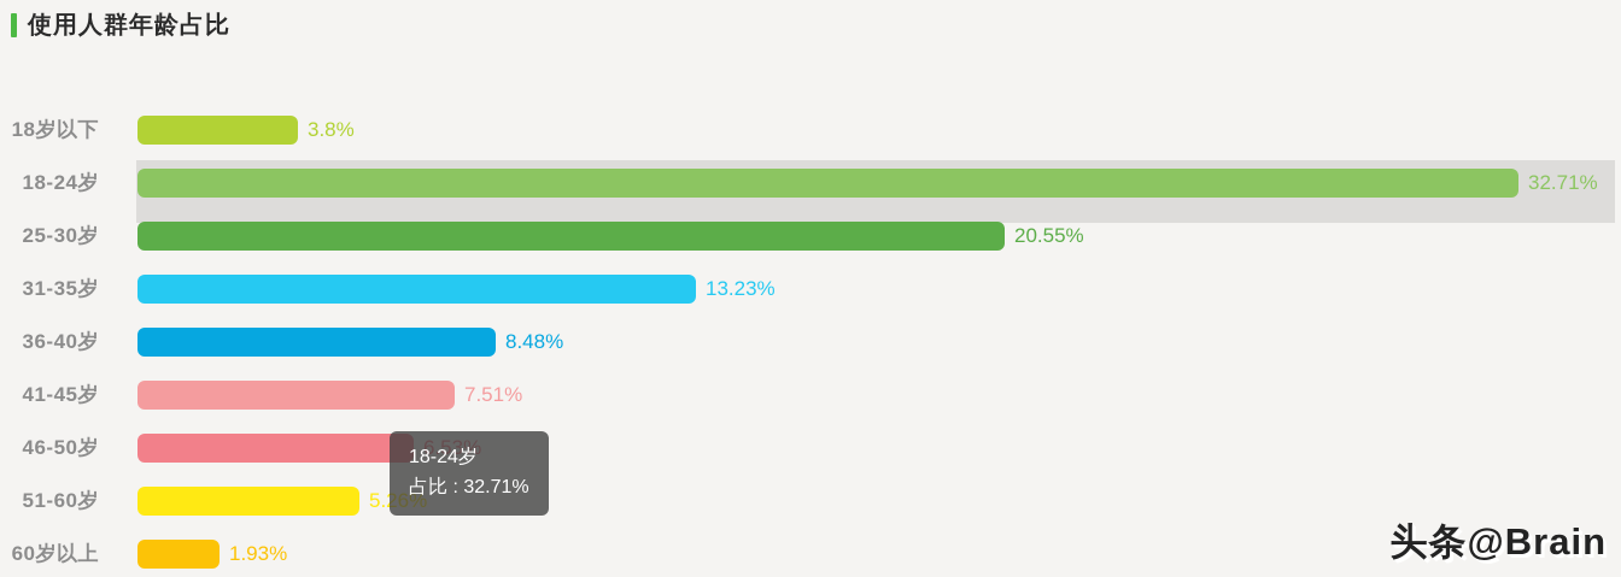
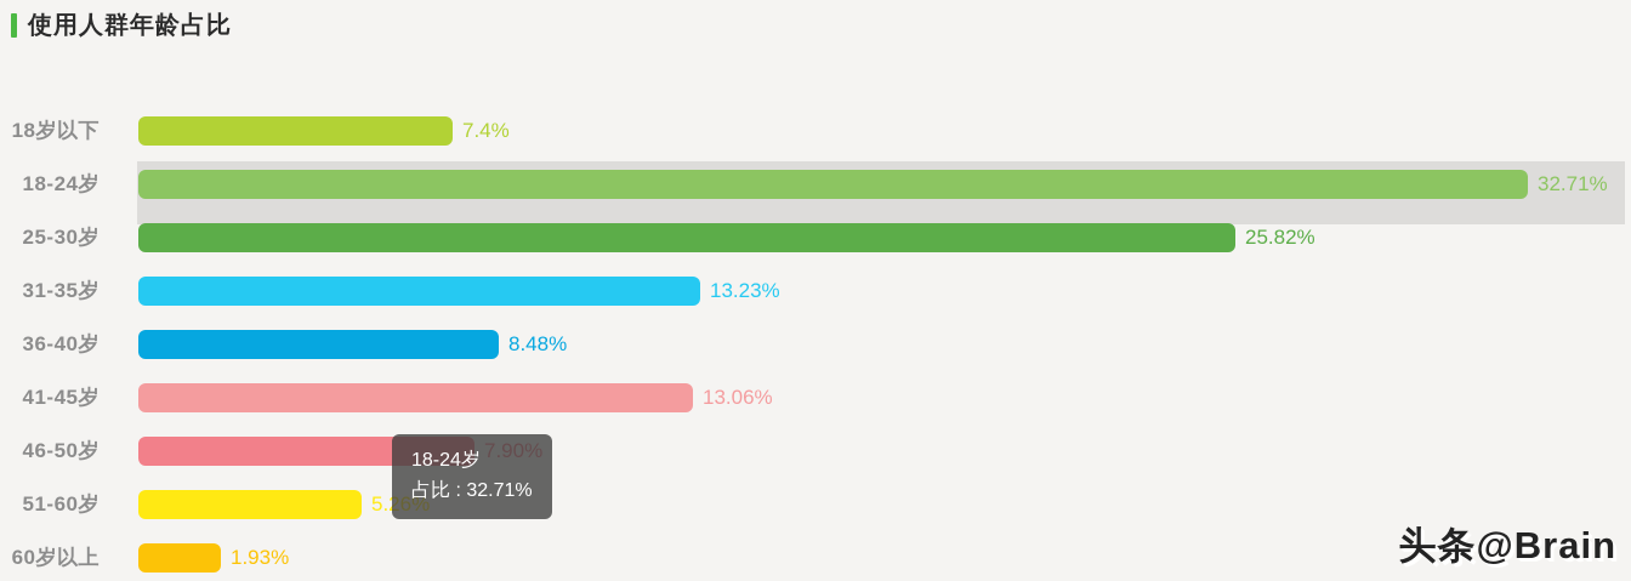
18岁以下: 3.8% -> 7.4%
25-30岁: 20.55% -> 25.82%
41-45岁: 7.51% -> 13.06%
46-50岁: 6.53% -> 7.90%
